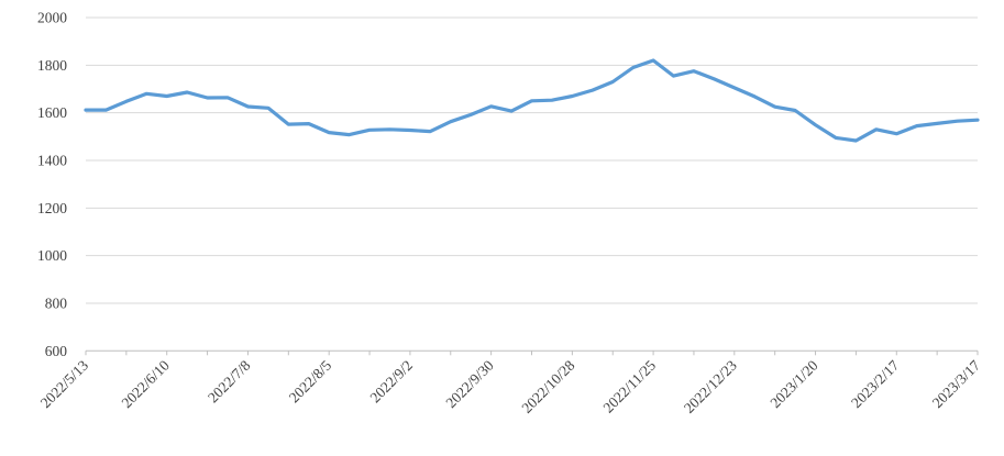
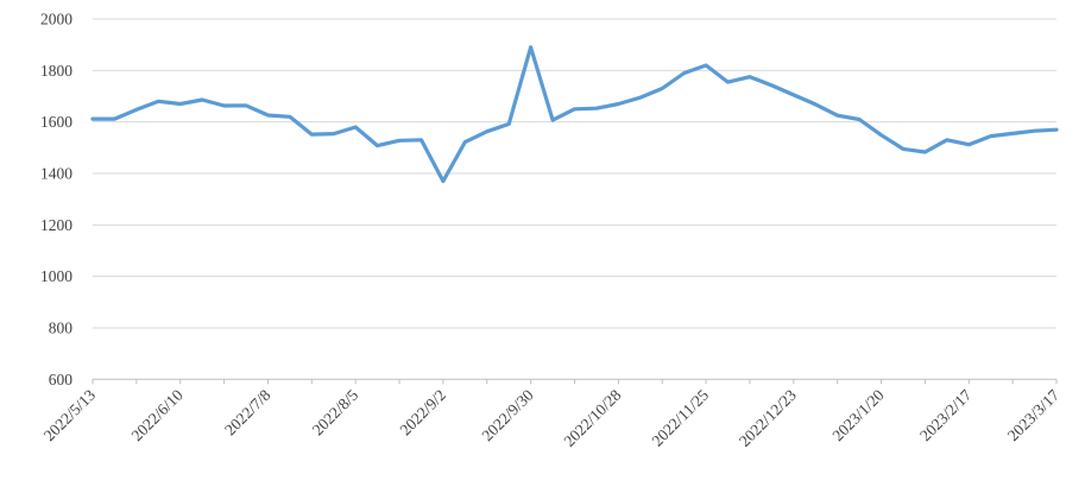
2022/8/5: 1520 -> 1580
2022/9/2: 1530 -> 1370
2022/9/30: 1630 -> 1890
